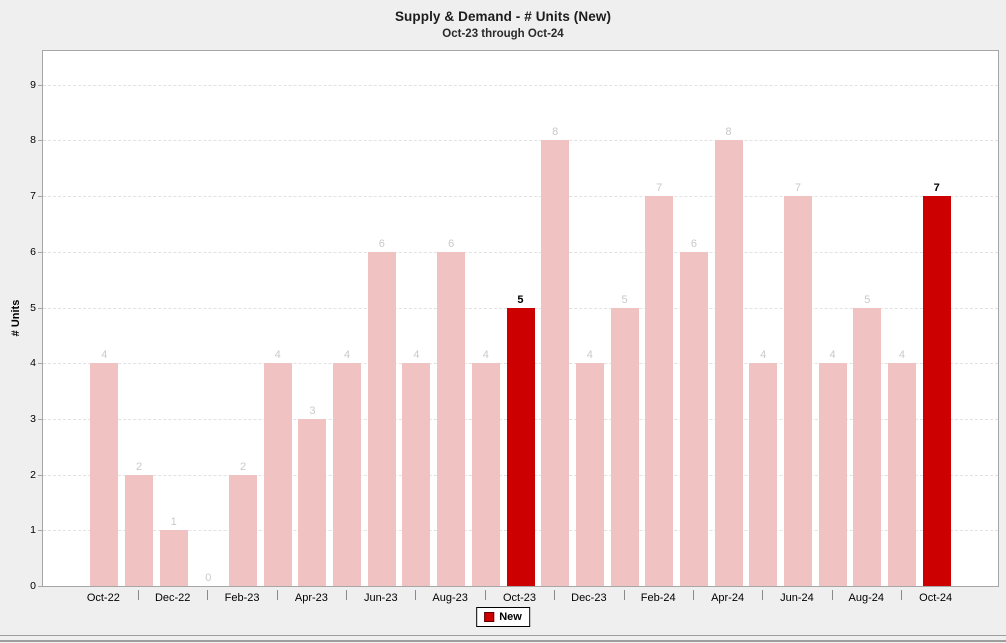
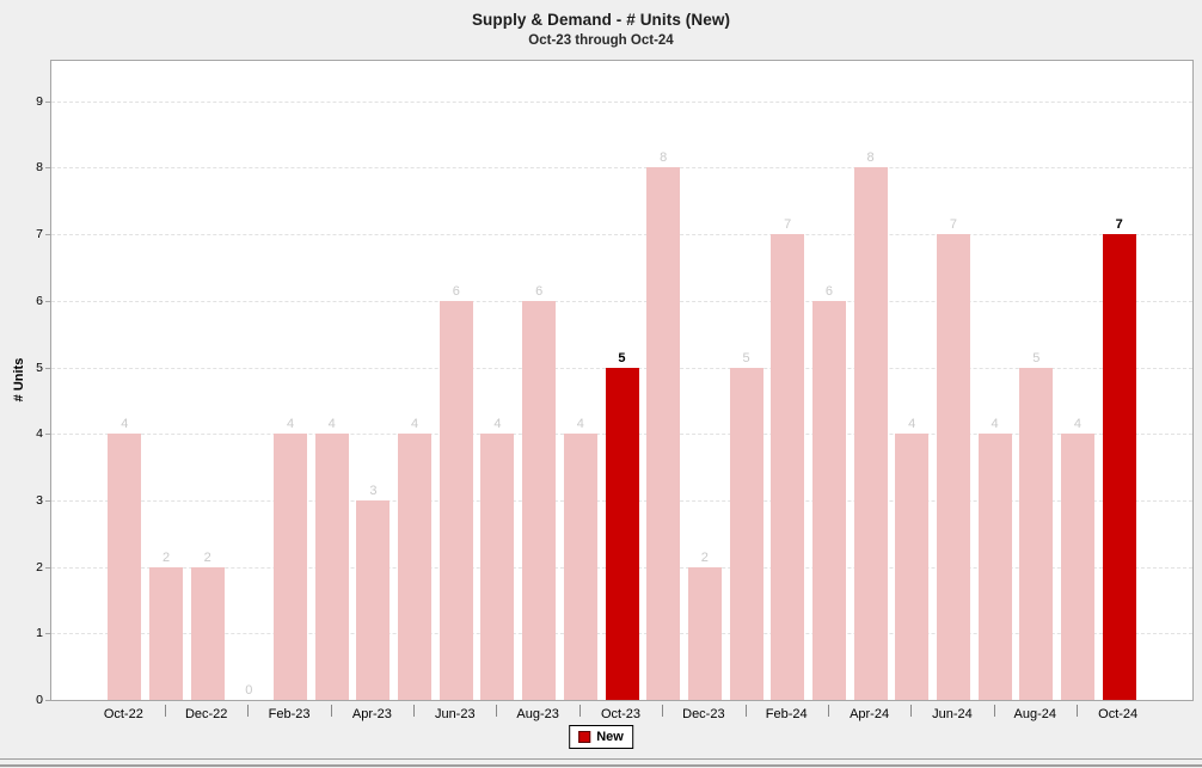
Dec-22: 1 -> 2
Feb-23: 2 -> 4
Dec-23: 4 -> 2
